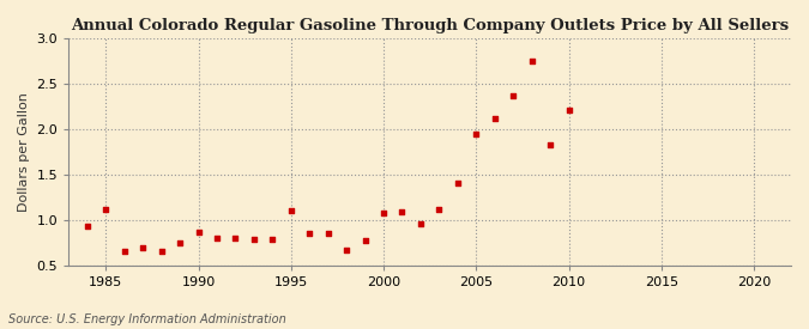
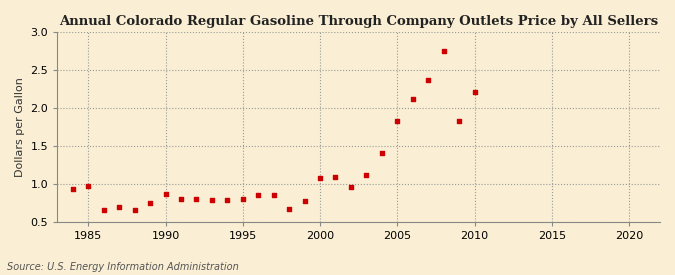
1985: 1.12 -> 0.97
1995: 1.10 -> 0.80
2005: 1.94 -> 1.83
